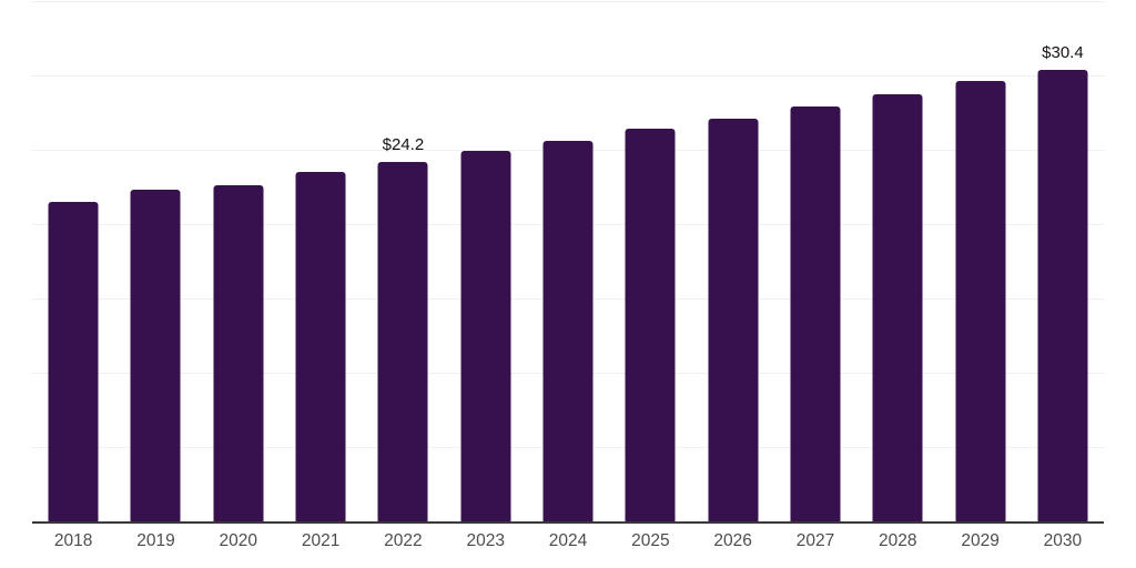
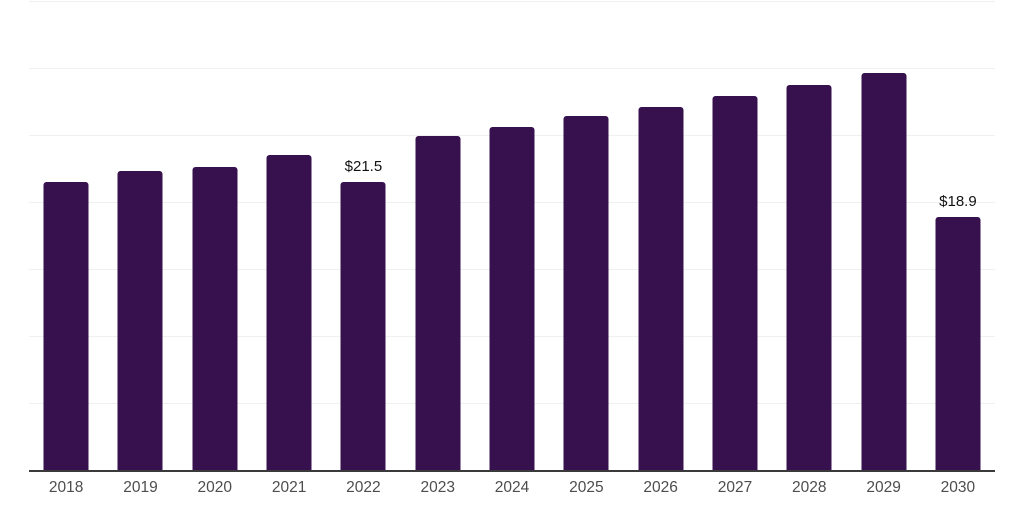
2022: $24.2 -> $21.5
2030: $30.4 -> $18.9
